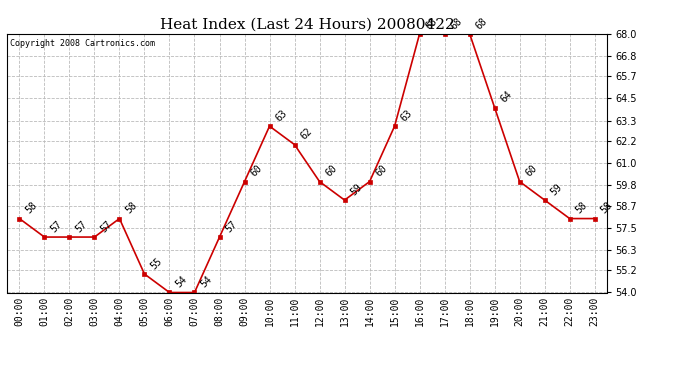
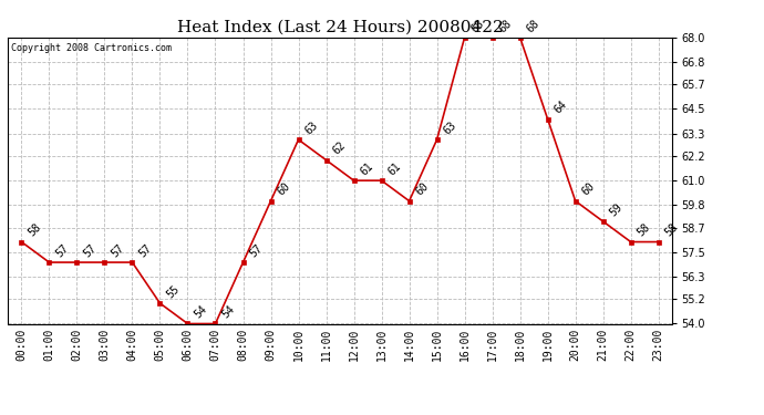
04:00: 58 -> 57
12:00: 60 -> 61
13:00: 59 -> 61
